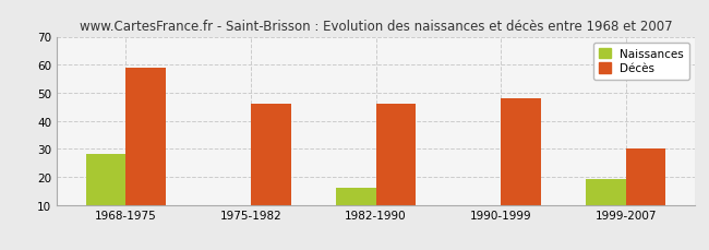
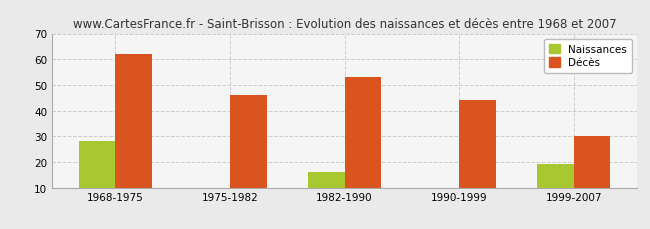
Décès/1968-1975: 59 -> 62
Décès/1982-1990: 46 -> 53
Décès/1990-1999: 48 -> 44
